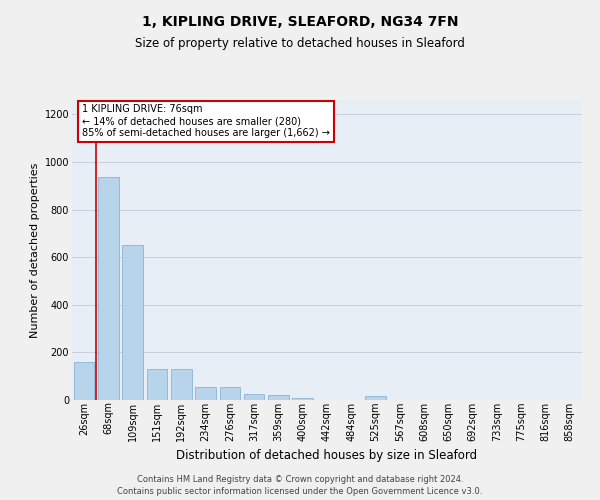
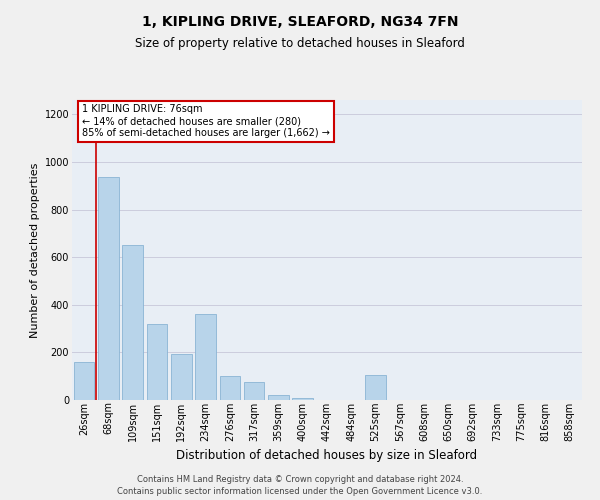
151sqm: 130 -> 320
192sqm: 130 -> 195
234sqm: 55 -> 360
276sqm: 55 -> 100
317sqm: 27 -> 75
525sqm: 15 -> 105
